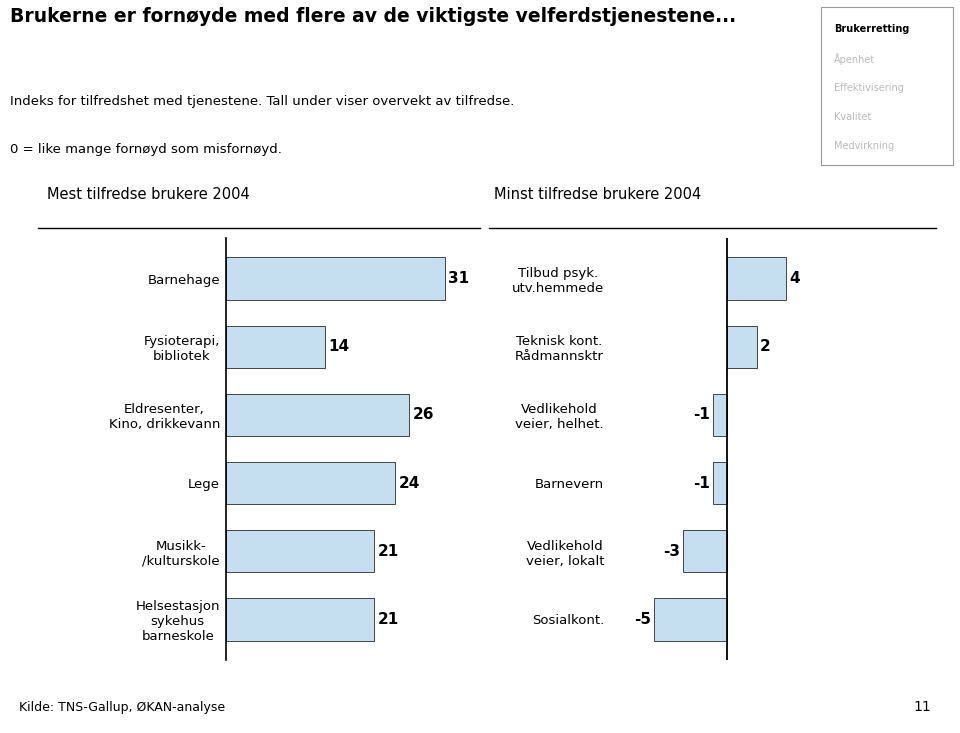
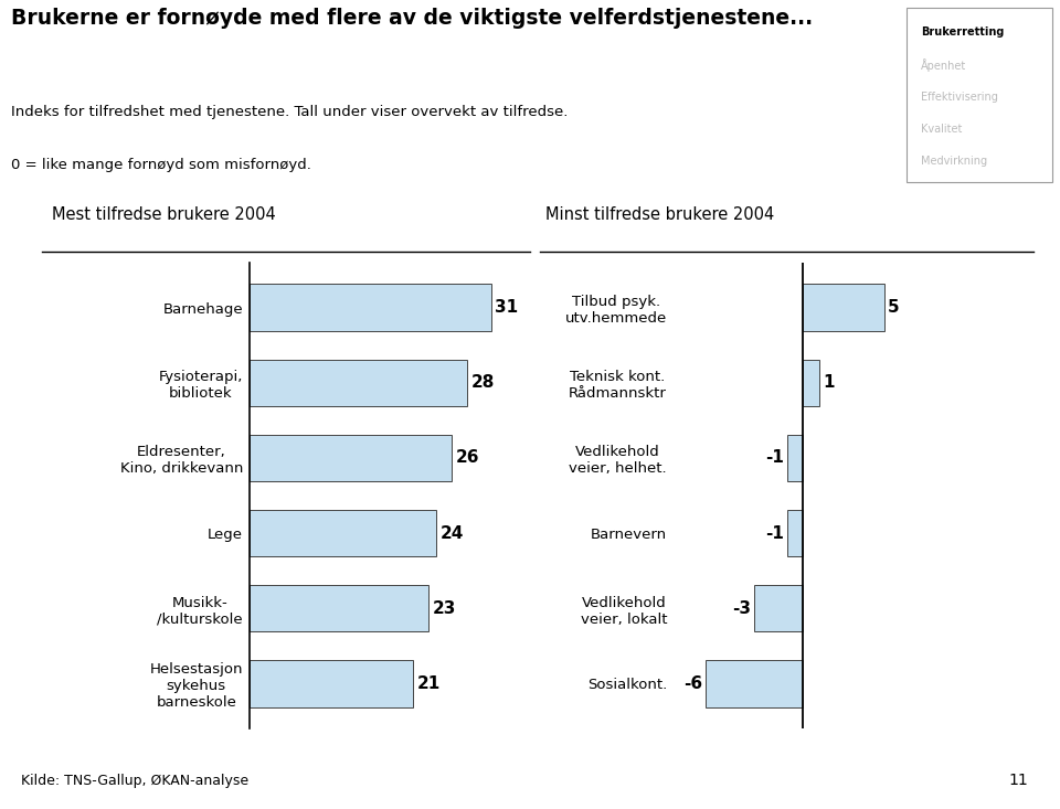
Fysioterapi, bibliotek: 14 -> 28
Musikk- /kulturskole: 21 -> 23
Tilbud psyk. utv.hemmede: 4 -> 5
Teknisk kont. Rådmannsktr: 2 -> 1
Sosialkont.: -5 -> -6
